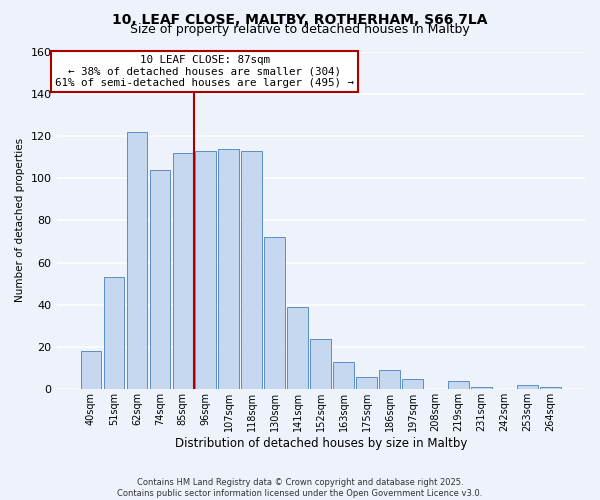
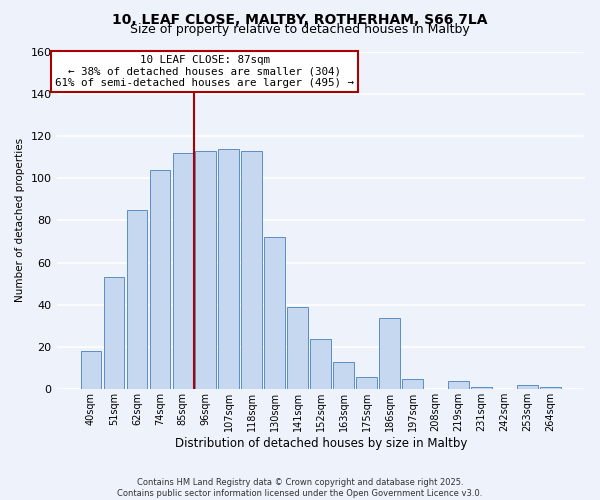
62sqm: 122 -> 85
186sqm: 9 -> 34
